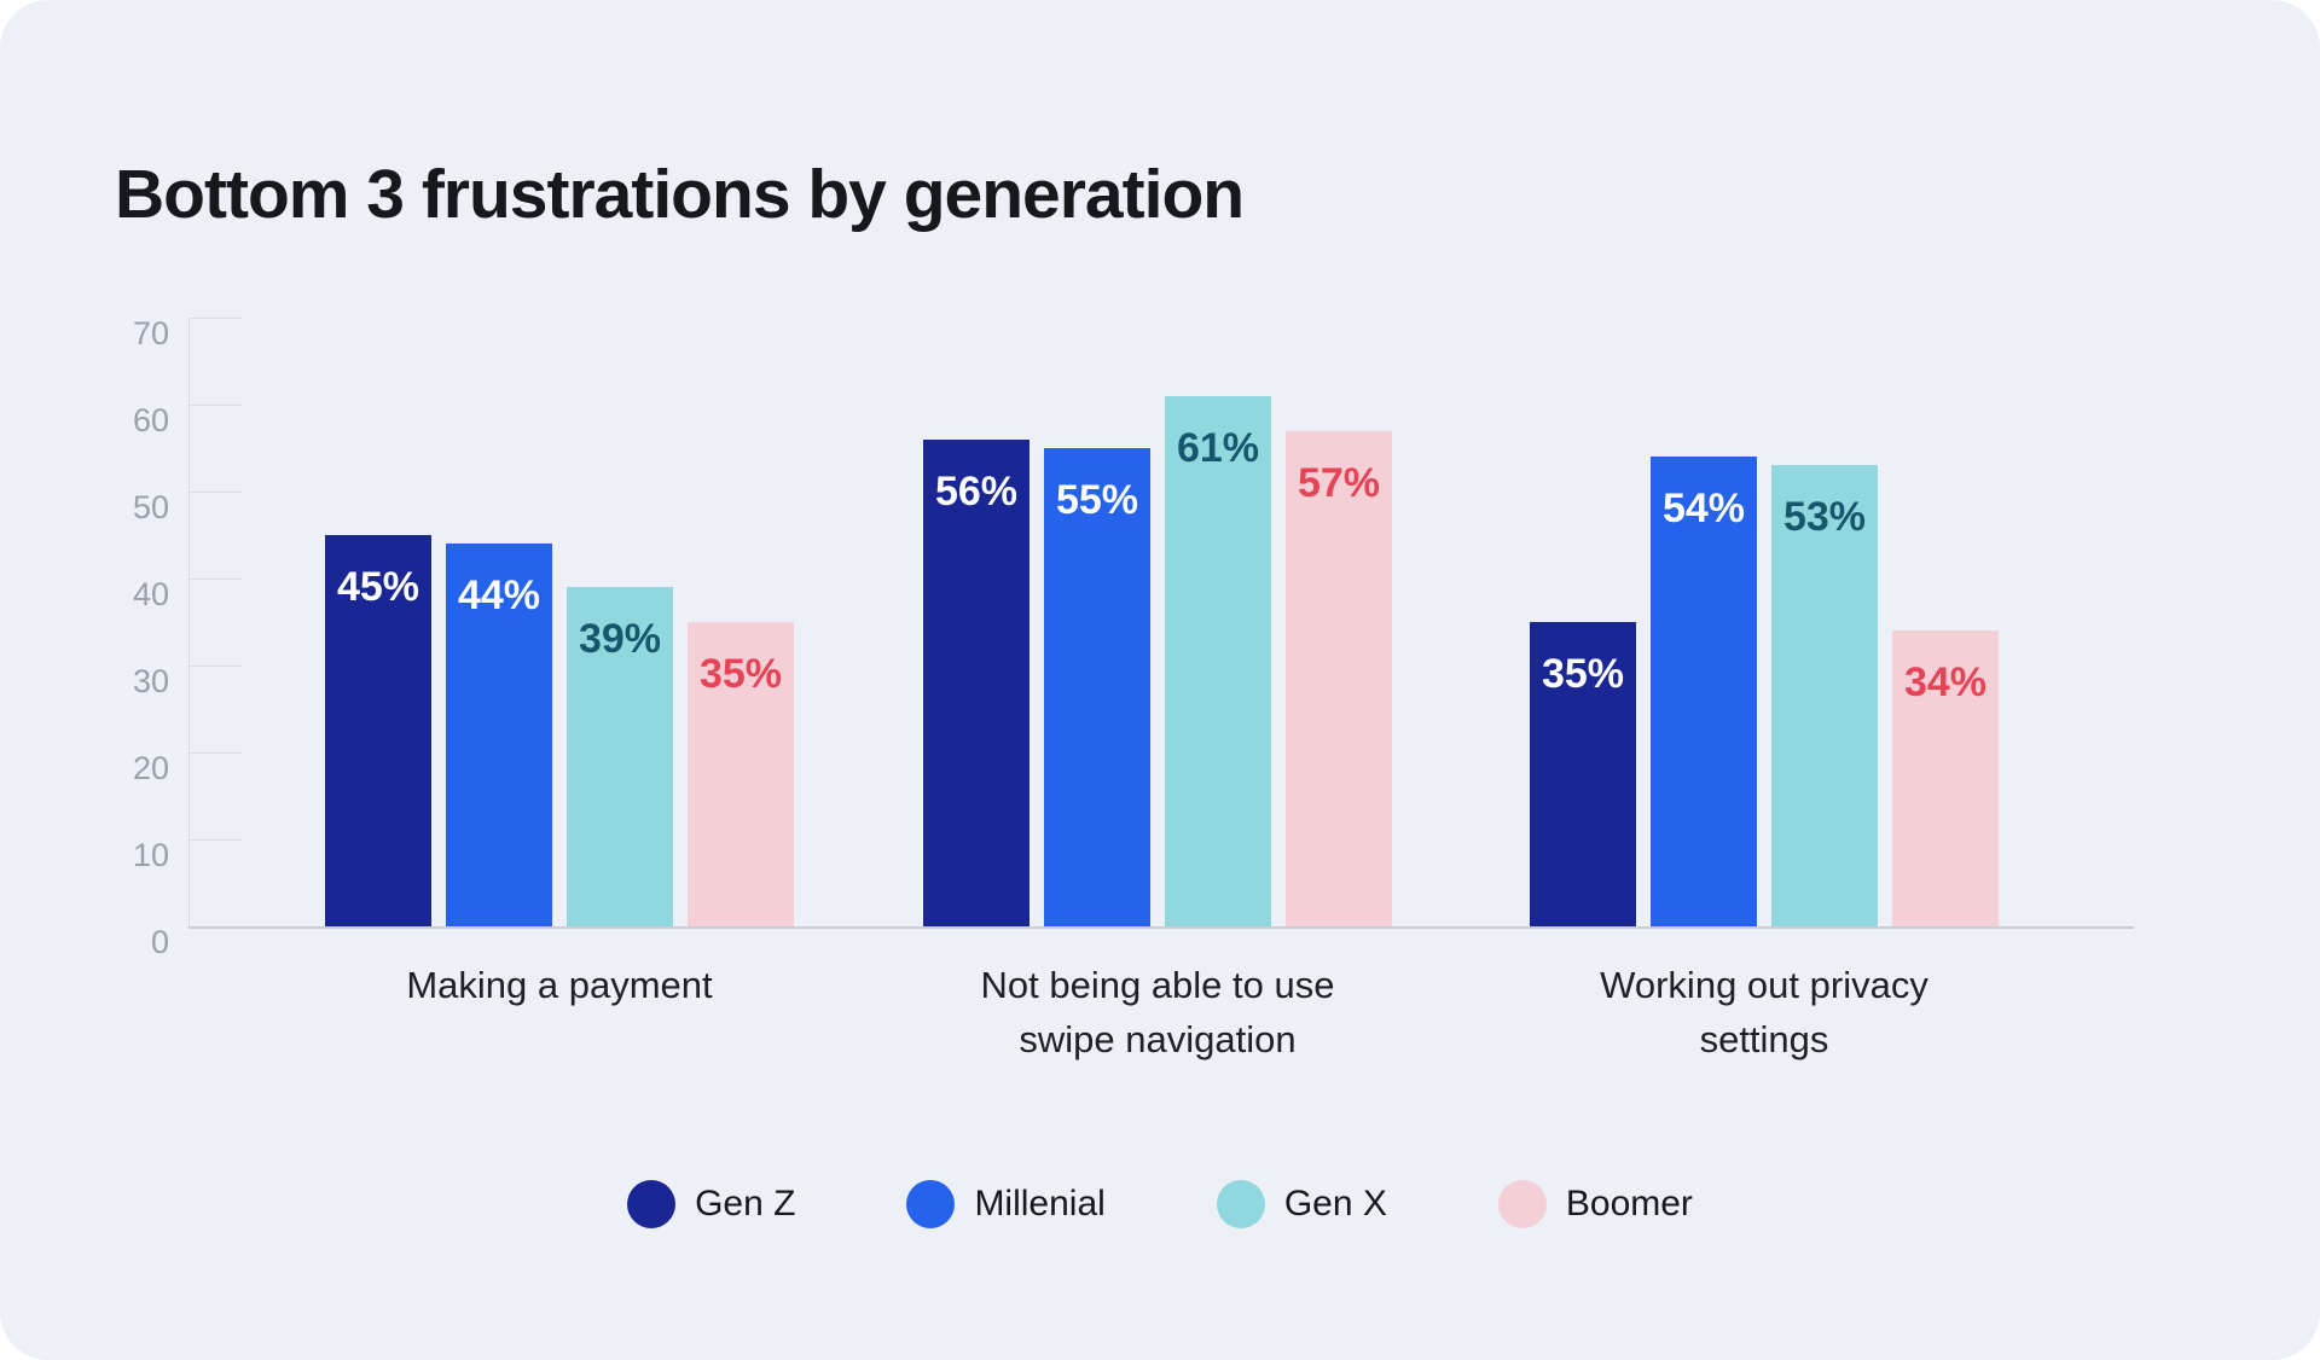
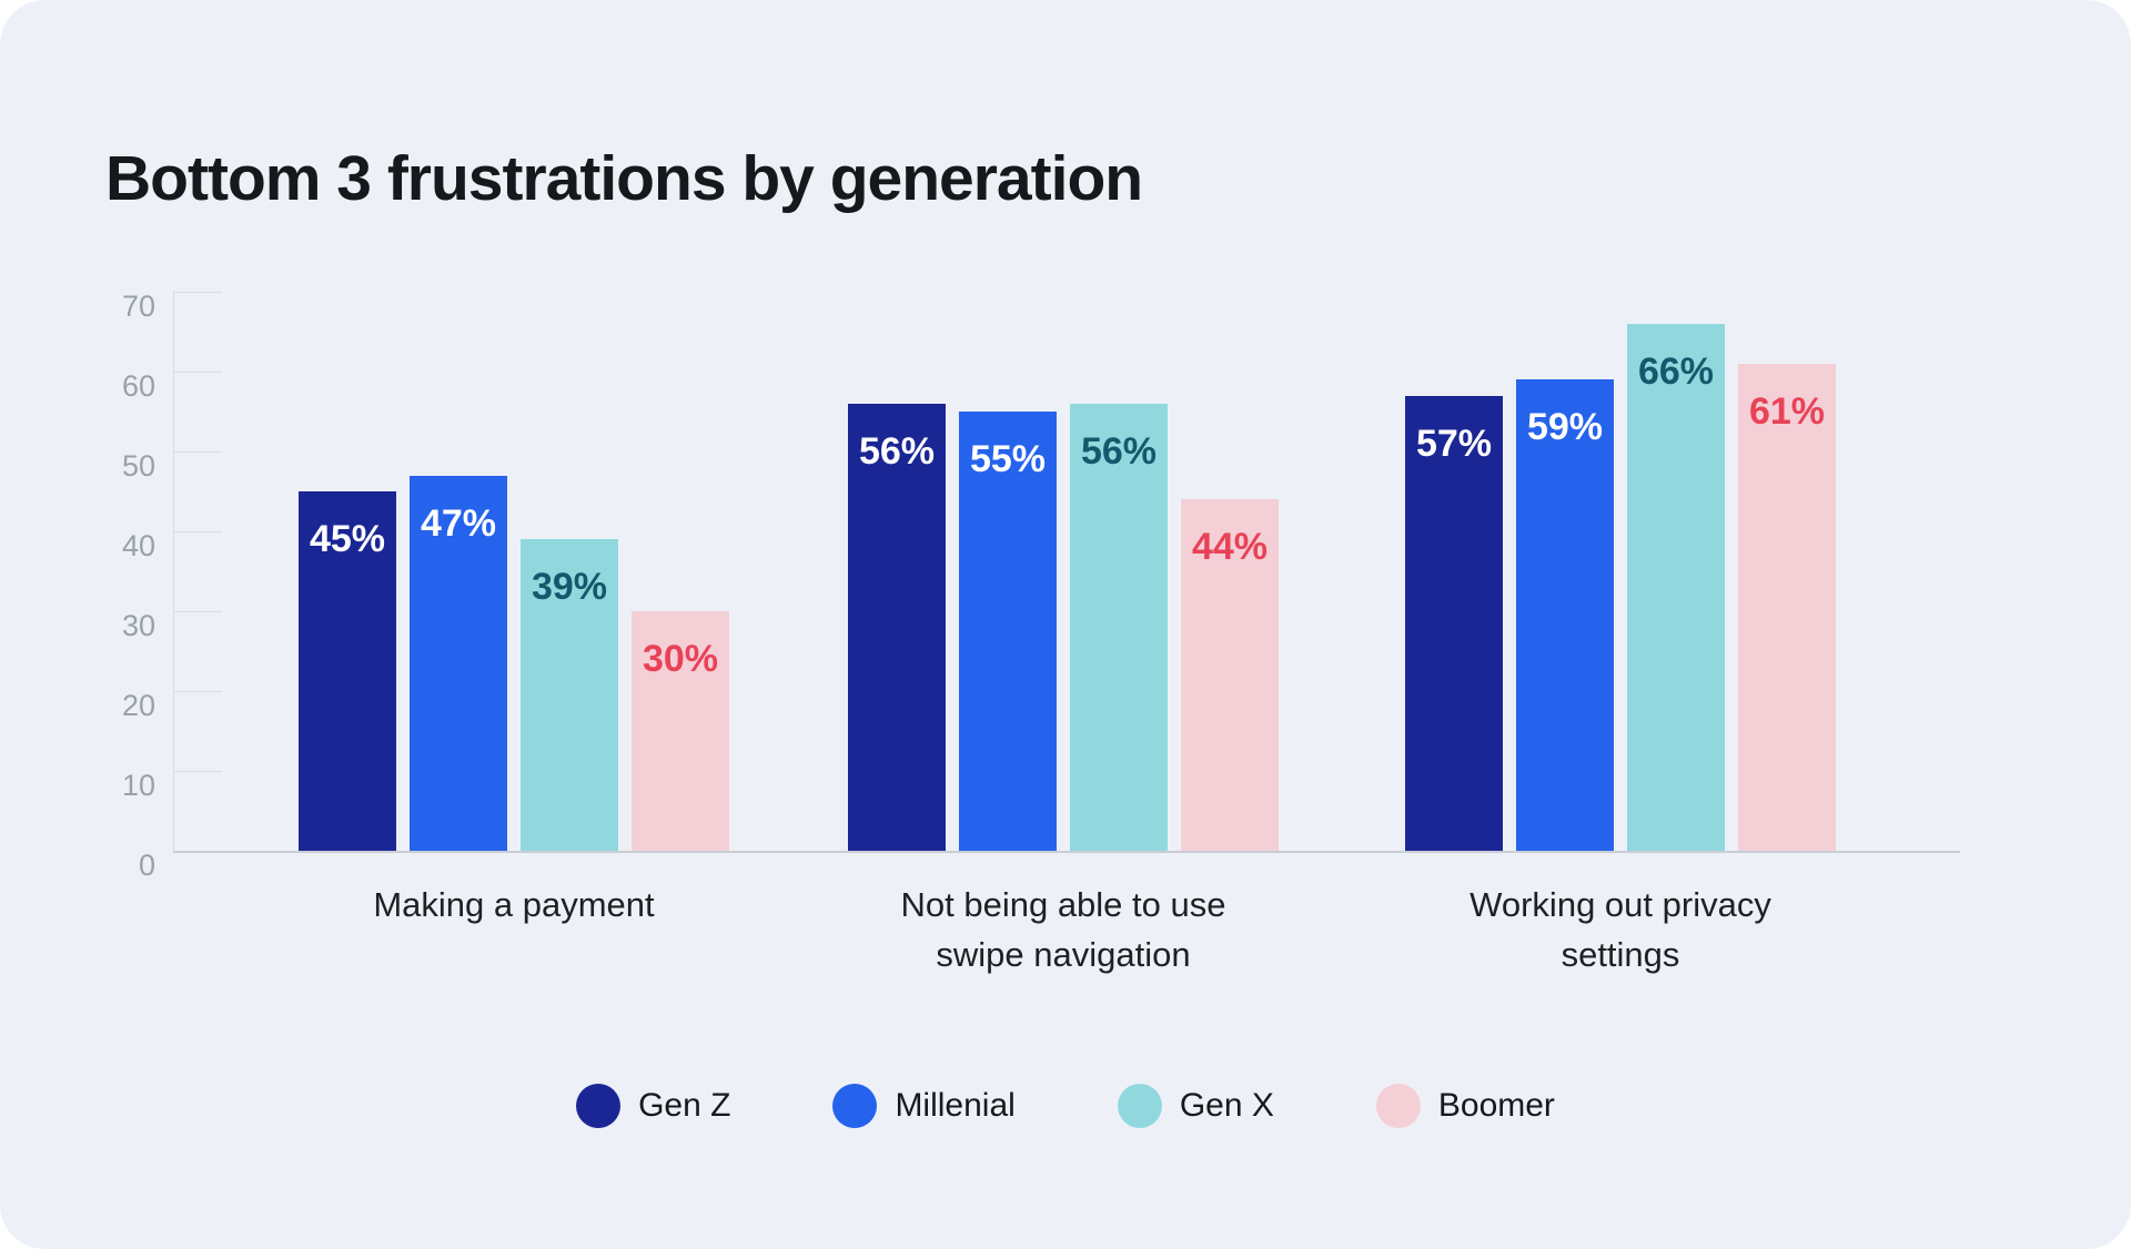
Millenial/Making a payment: 44% -> 47%
Boomer/Making a payment: 35% -> 30%
Gen X/Not being able to use swipe navigation: 61% -> 56%
Boomer/Not being able to use swipe navigation: 57% -> 44%
Gen Z/Working out privacy settings: 35% -> 57%
Millenial/Working out privacy settings: 54% -> 59%
Gen X/Working out privacy settings: 53% -> 66%
Boomer/Working out privacy settings: 34% -> 61%
